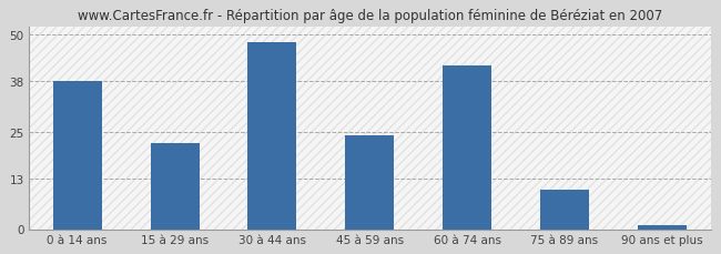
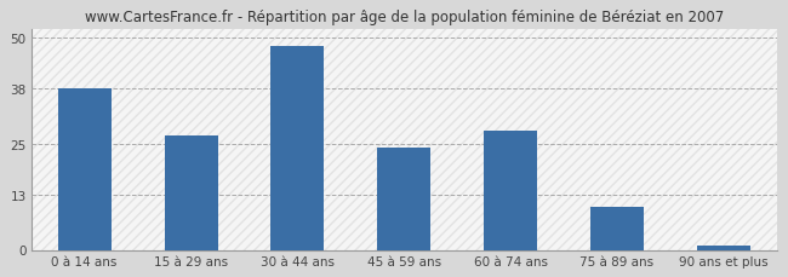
15 à 29 ans: 22 -> 27
60 à 74 ans: 42 -> 28
